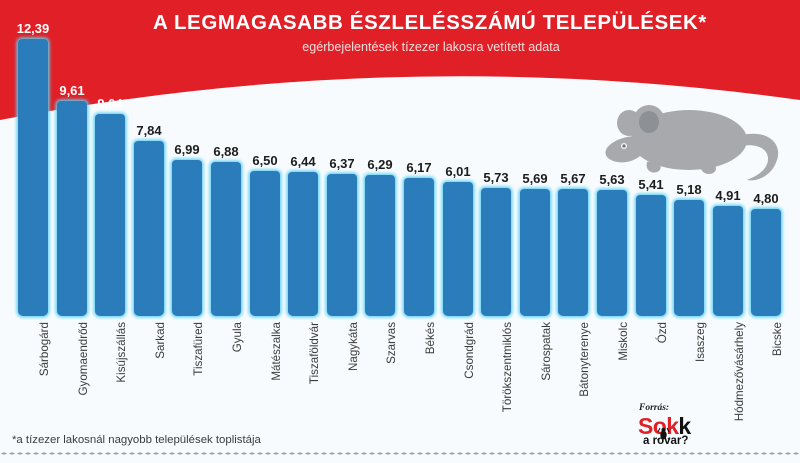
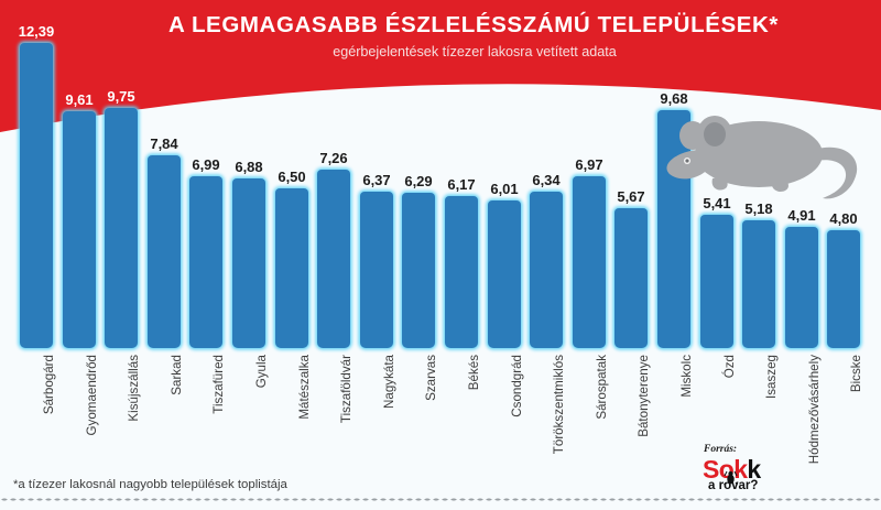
Kisújszállás: 9,04 -> 9,75
Tiszaföldvár: 6,44 -> 7,26
Törökszentmiklós: 5,73 -> 6,34
Sárospatak: 5,69 -> 6,97
Miskolc: 5,63 -> 9,68
